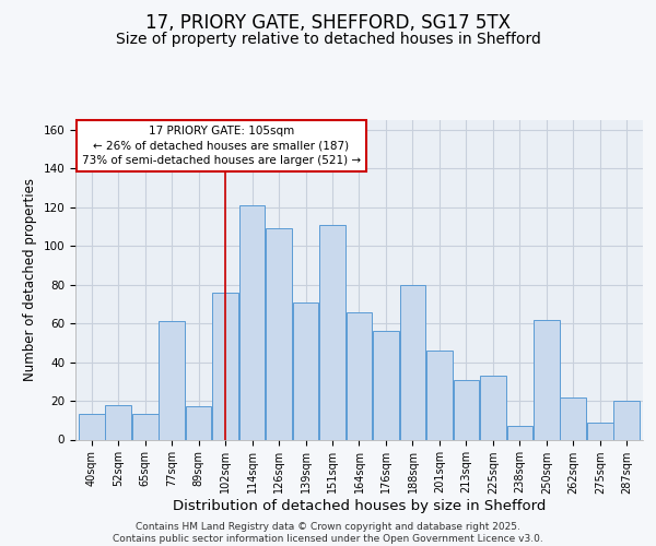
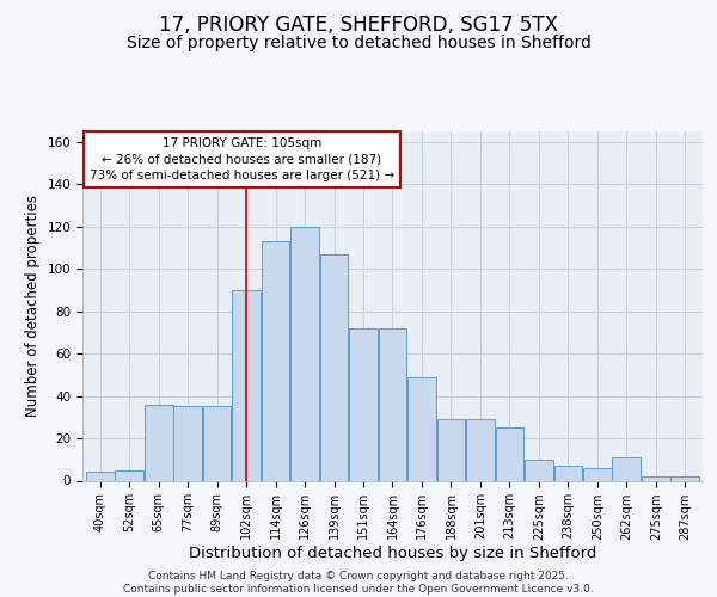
40sqm: 13 -> 4
52sqm: 18 -> 5
65sqm: 13 -> 36
77sqm: 61 -> 35
89sqm: 17 -> 35
102sqm: 76 -> 90
114sqm: 121 -> 113
126sqm: 109 -> 120
139sqm: 71 -> 107
151sqm: 111 -> 72
164sqm: 66 -> 72
176sqm: 56 -> 49
188sqm: 80 -> 29
201sqm: 46 -> 29
213sqm: 31 -> 25
225sqm: 33 -> 10
250sqm: 62 -> 6
262sqm: 22 -> 11
275sqm: 9 -> 2
287sqm: 20 -> 2
